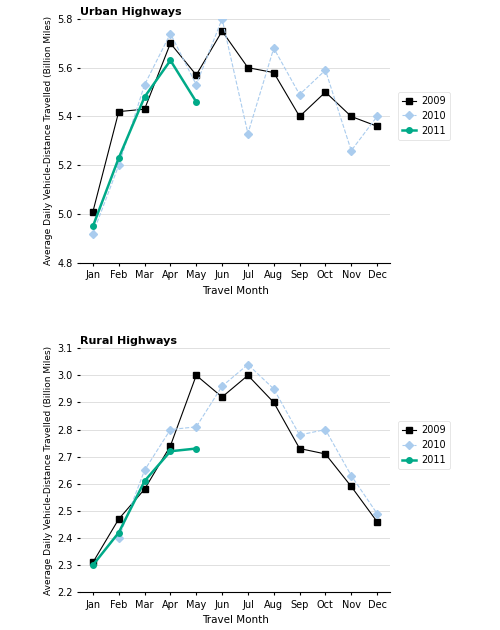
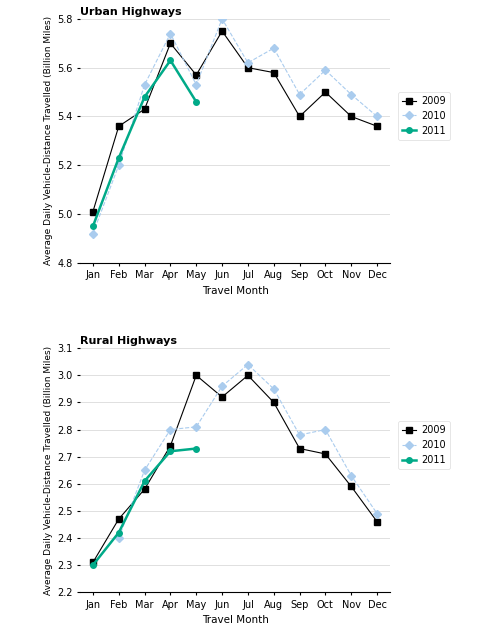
Urban Highways/2009/Feb: 5.42 -> 5.36
Urban Highways/2010/Jul: 5.33 -> 5.62
Urban Highways/2010/Nov: 5.26 -> 5.49
